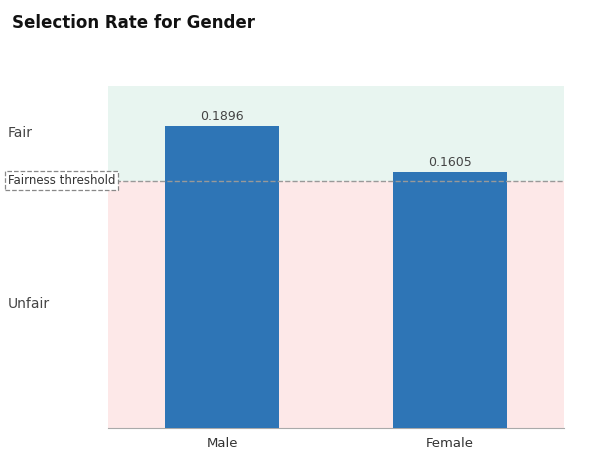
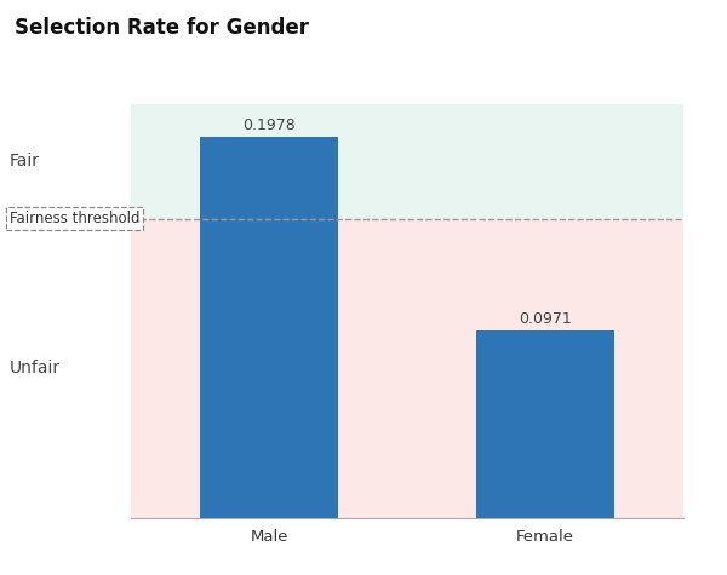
Male: 0.1896 -> 0.1978
Female: 0.1605 -> 0.0971
